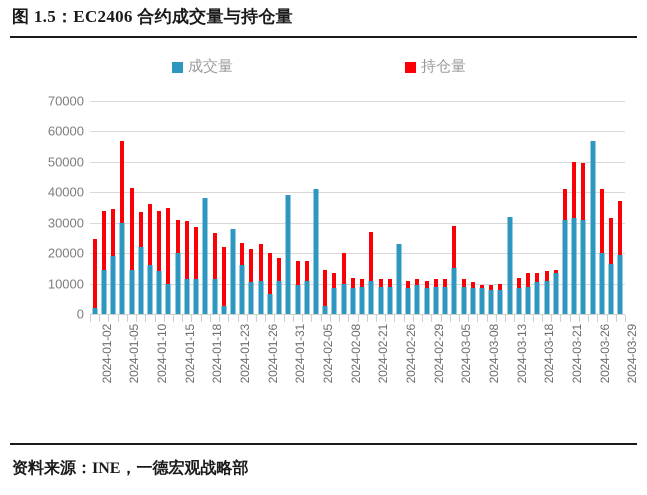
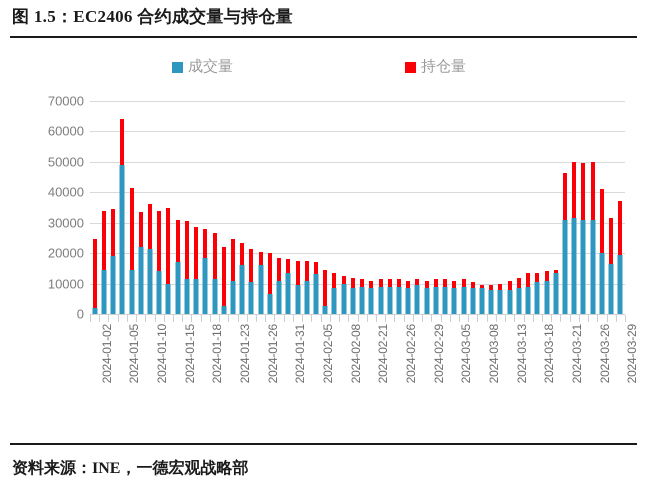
成交量/2024-01-05: 30000 -> 49000
持仓量/2024-01-05: 57000 -> 64000
成交量/2024-01-10: 16000 -> 22000
成交量/2024-01-15: 20000 -> 17000
成交量/2024-01-18: 38000 -> 18000
成交量/2024-01-23: 28000 -> 11000
持仓量/2024-01-23: 7000 -> 24000
成交量/2024-01-26: 11000 -> 16000
持仓量/2024-01-26: 23000 -> 20000
成交量/2024-01-31: 39000 -> 14000
持仓量/2024-01-31: 14000 -> 18000
成交量/2024-02-05: 41000 -> 13000
持仓量/2024-02-05: 23000 -> 17000
持仓量/2024-02-08: 20000 -> 12000
成交量/2024-02-21: 11000 -> 8000
持仓量/2024-02-21: 27000 -> 11000
成交量/2024-02-26: 23000 -> 9000
成交量/2024-03-05: 15000 -> 8000
持仓量/2024-03-05: 29000 -> 11000
成交量/2024-03-13: 32000 -> 8000
持仓量/2024-03-13: 31000 -> 11000
持仓量/2024-03-21: 41000 -> 46000
成交量/2024-03-26: 57000 -> 31000
